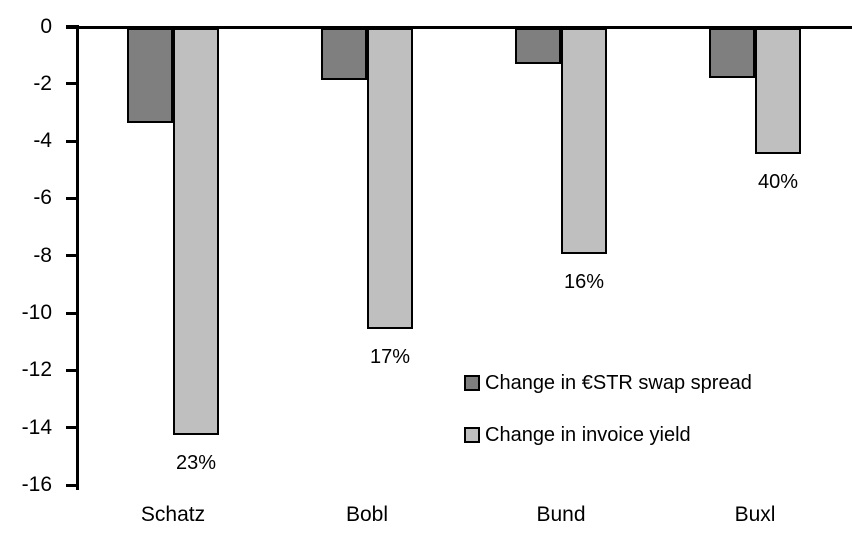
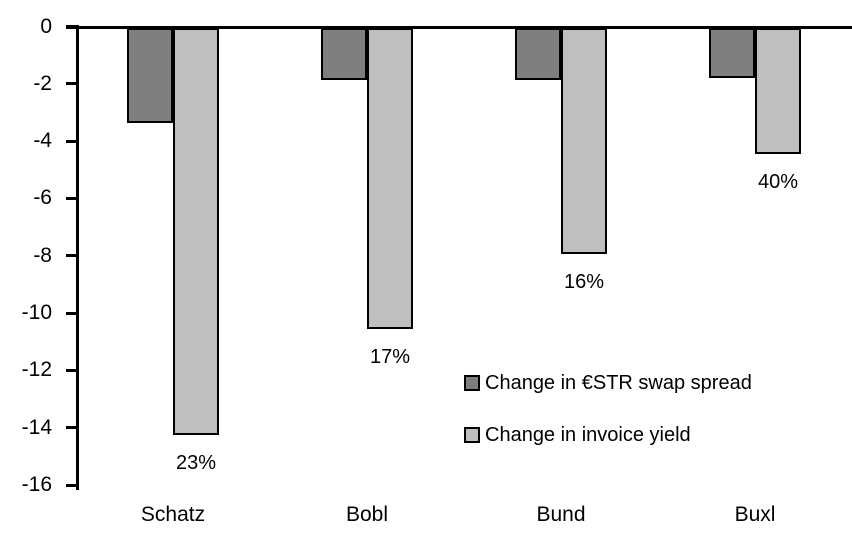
Change in €STR swap spread/Bund: -1.2 -> -1.8
